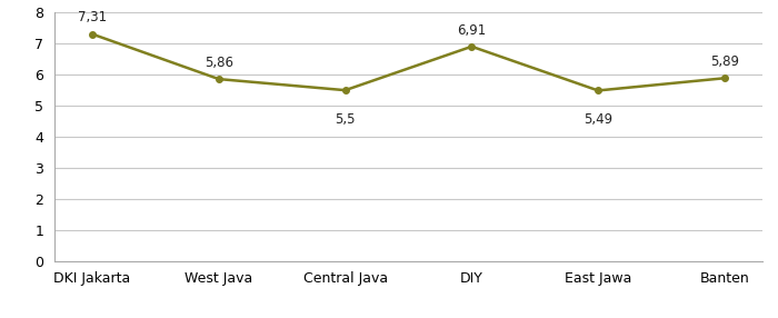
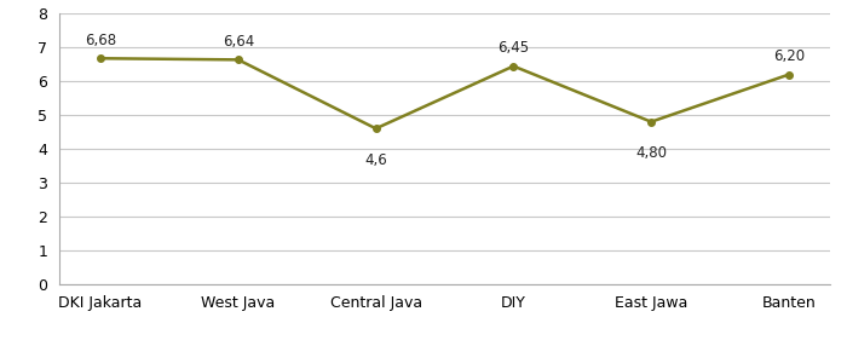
DKI Jakarta: 7,31 -> 6,68
West Java: 5,86 -> 6,64
Central Java: 5,5 -> 4,6
DIY: 6,91 -> 6,45
East Jawa: 5,49 -> 4,80
Banten: 5,89 -> 6,20
